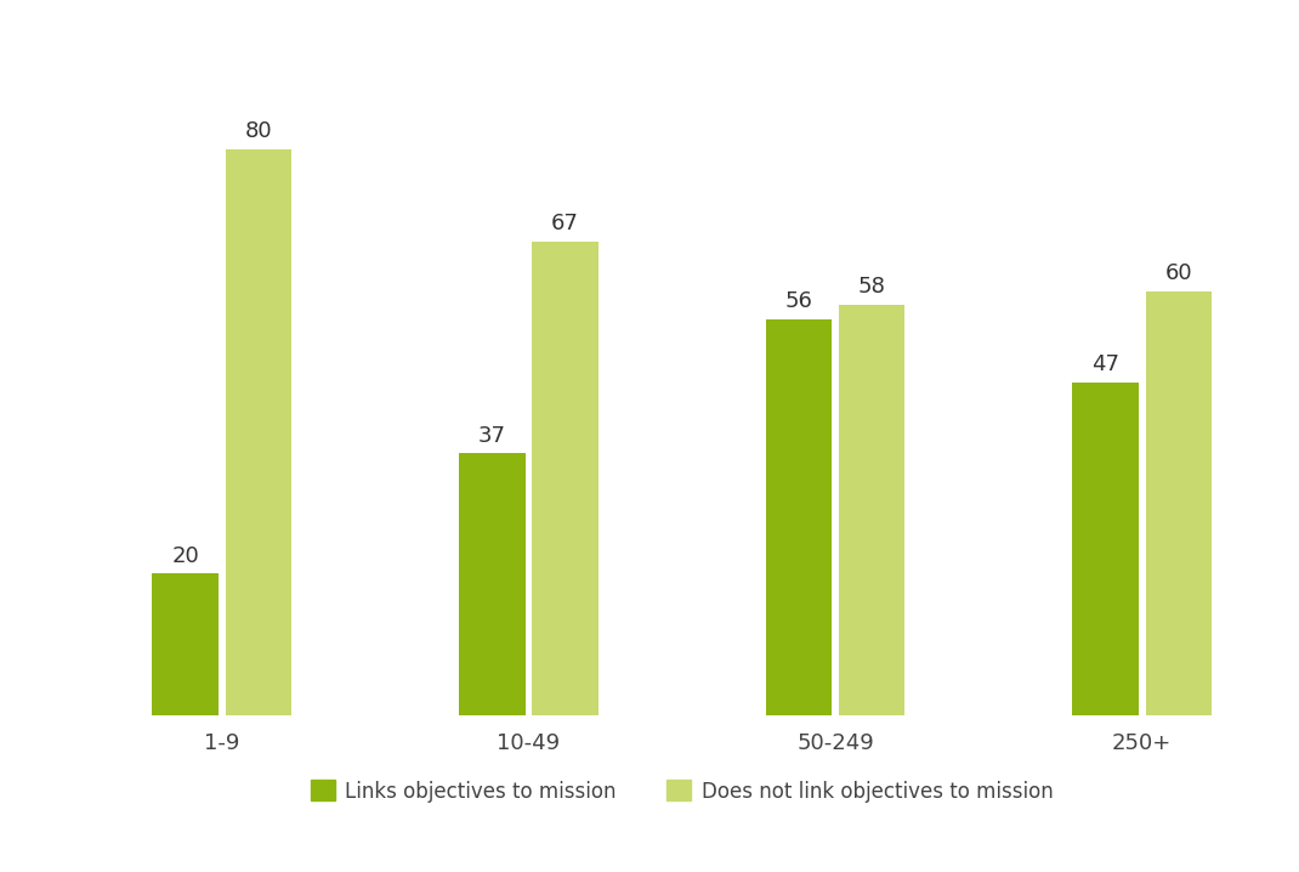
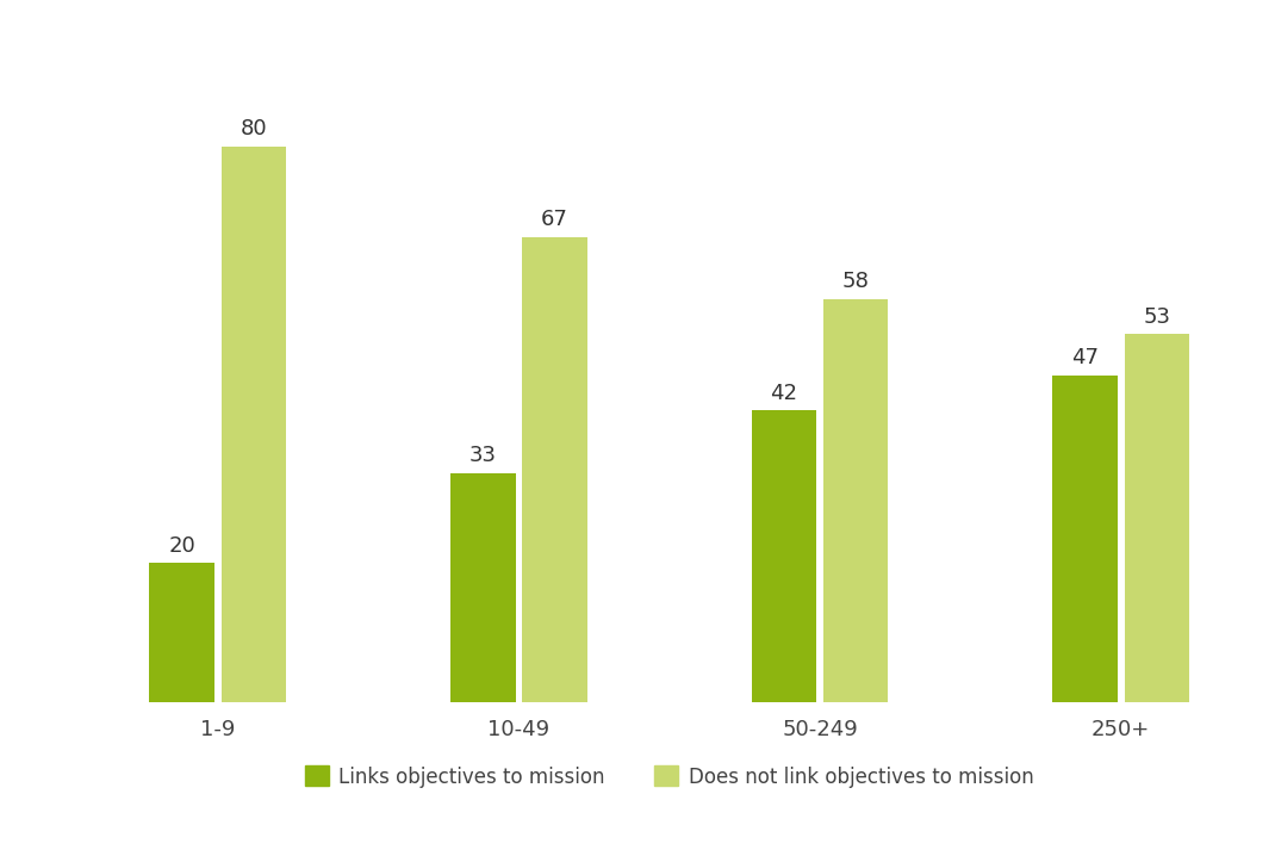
Links objectives to mission/10-49: 37 -> 33
Links objectives to mission/50-249: 56 -> 42
Does not link objectives to mission/250+: 60 -> 53
